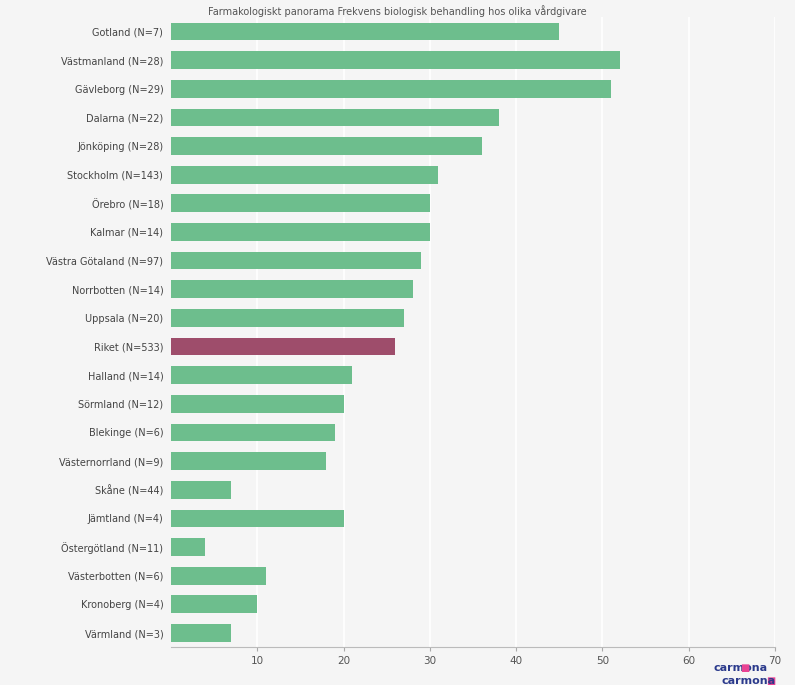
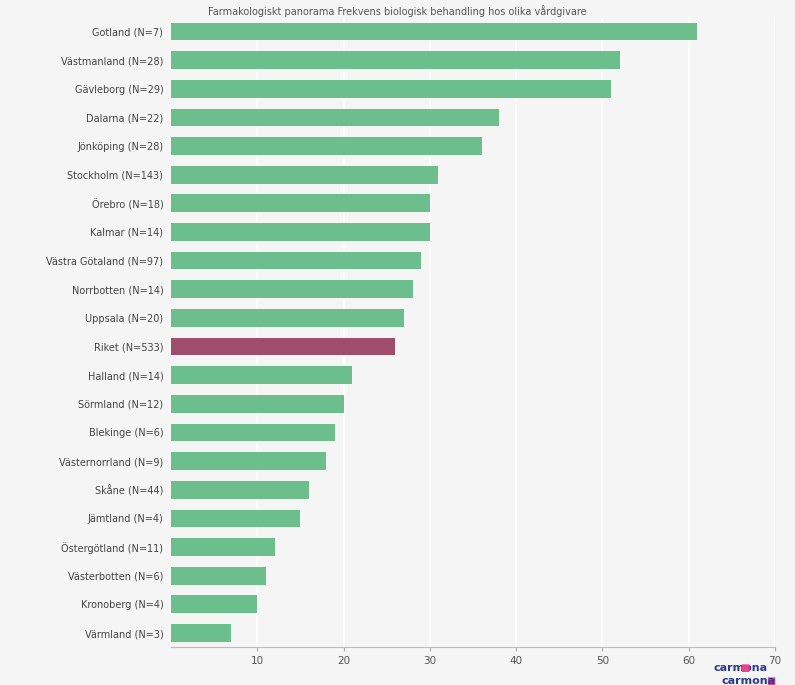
Gotland (N=7): 45 -> 61
Skåne (N=44): 7 -> 16
Jämtland (N=4): 20 -> 15
Östergötland (N=11): 4 -> 12
